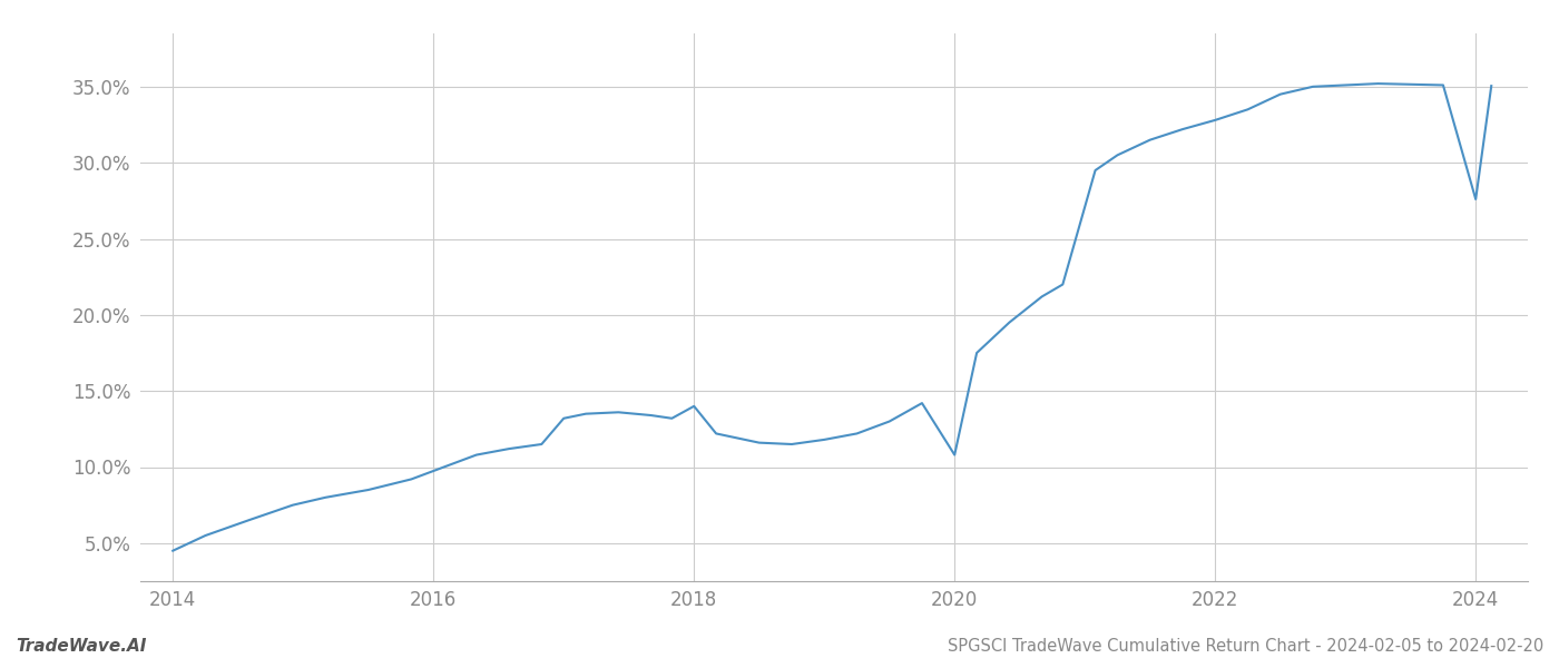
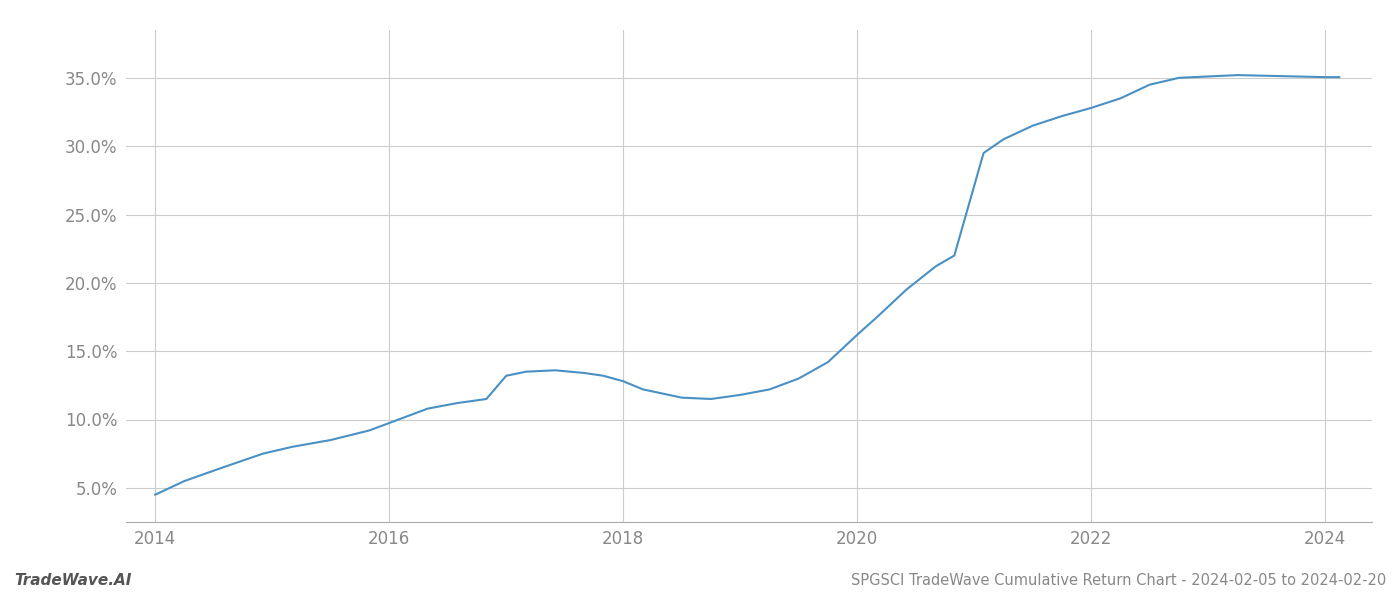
2018: 14.0% -> 12.8%
2020: 10.8% -> 16.2%
2024: 27.6% -> 35.0%
